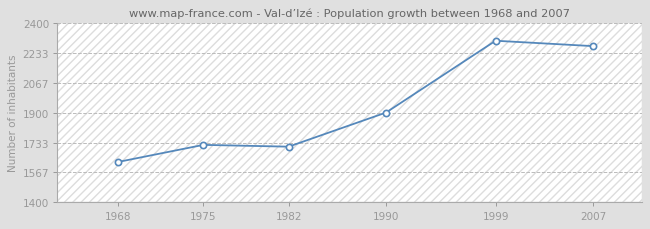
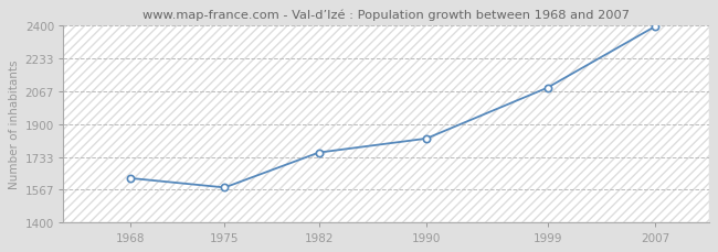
1975: 1720 -> 1580
1982: 1710 -> 1760
1990: 1900 -> 1830
1999: 2300 -> 2080
2007: 2270 -> 2390
